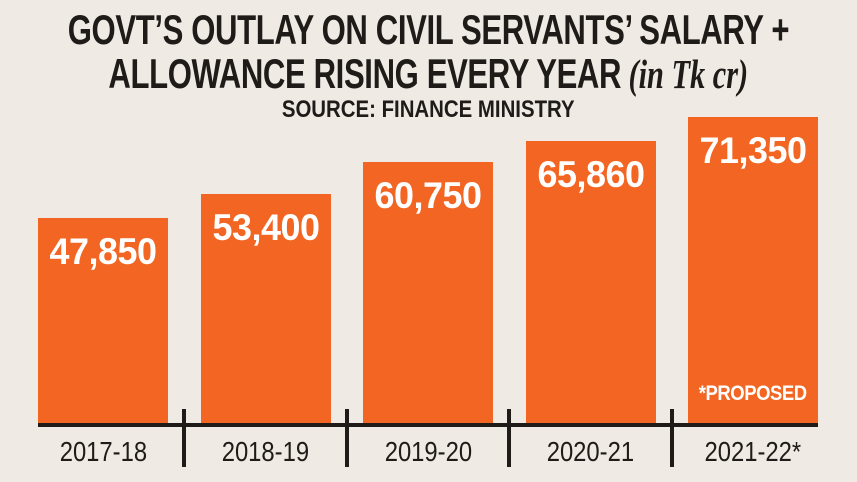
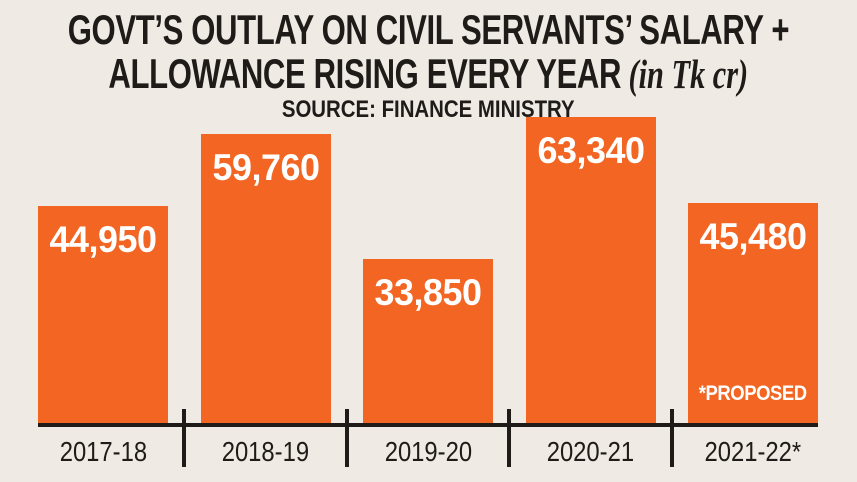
2017-18: 47,850 -> 44,950
2018-19: 53,400 -> 59,760
2019-20: 60,750 -> 33,850
2020-21: 65,860 -> 63,340
2021-22*: 71,350 -> 45,480
